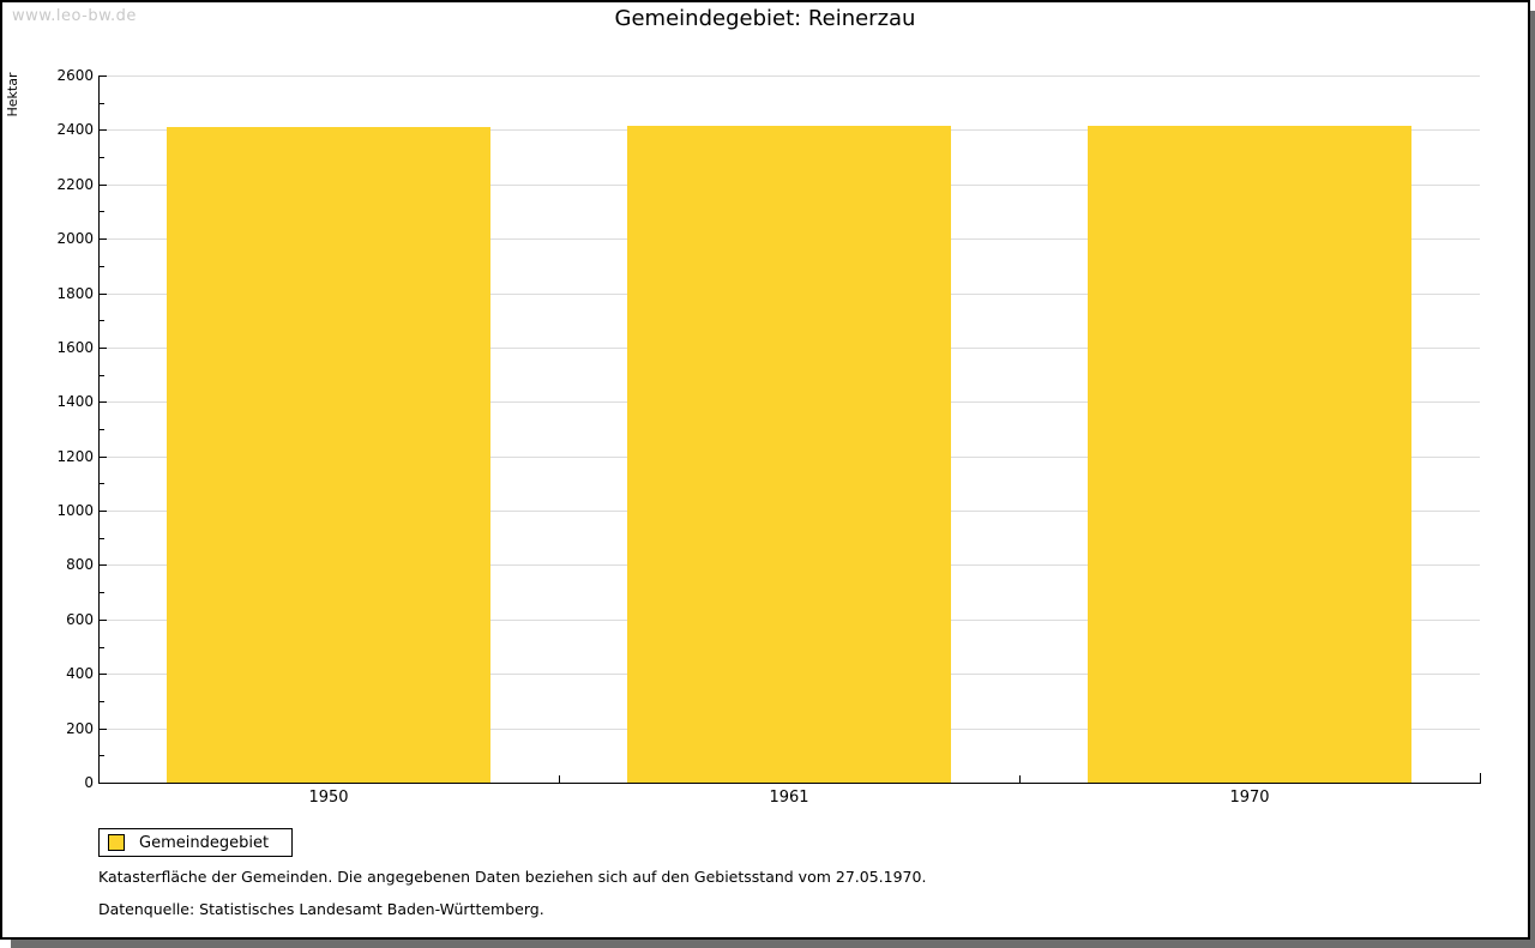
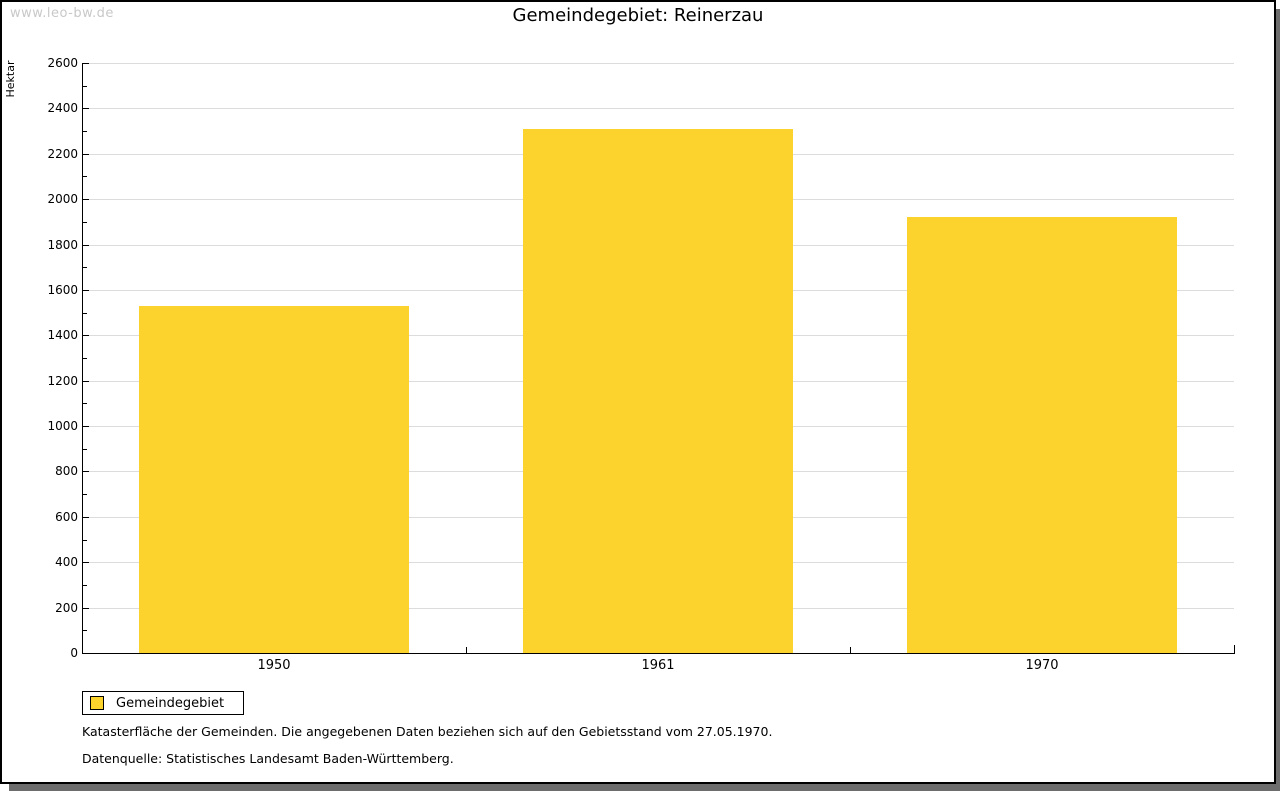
1950: 2410 -> 1530
1961: 2420 -> 2310
1970: 2420 -> 1920
